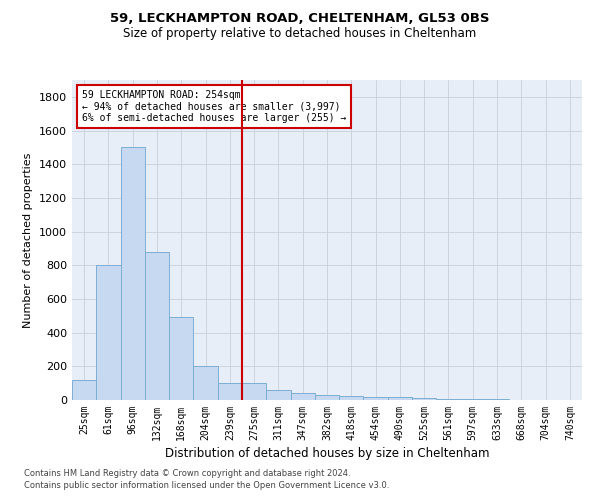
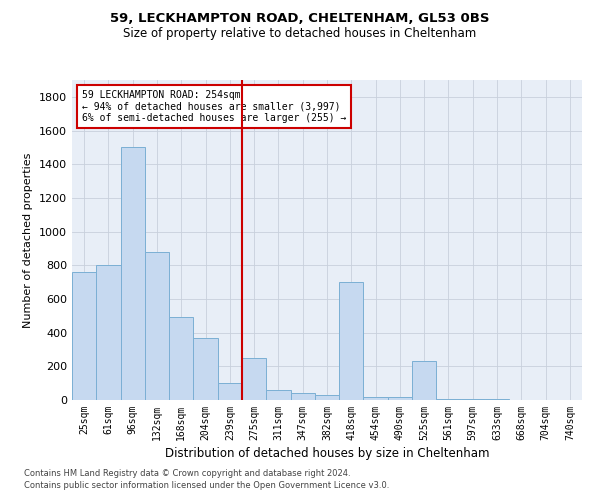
25sqm: 120 -> 760
204sqm: 200 -> 370
275sqm: 100 -> 250
418sqm: 20 -> 700
525sqm: 10 -> 230
